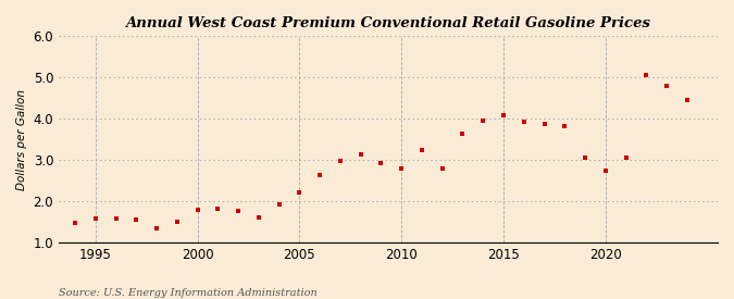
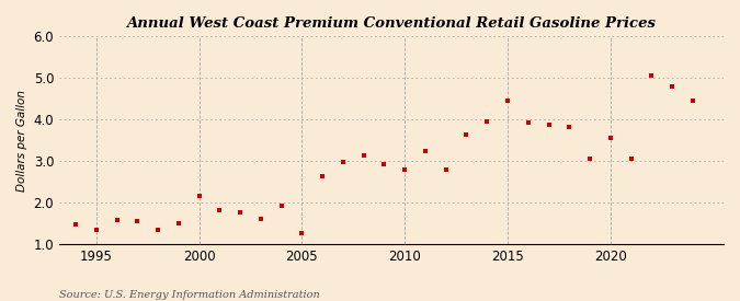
1995: 1.57 -> 1.35
2000: 1.79 -> 2.15
2005: 2.21 -> 1.25
2015: 4.09 -> 4.45
2020: 2.74 -> 3.55
